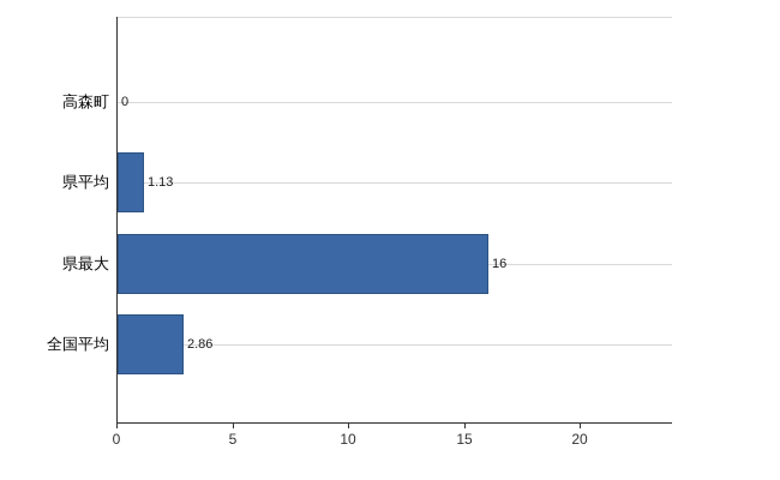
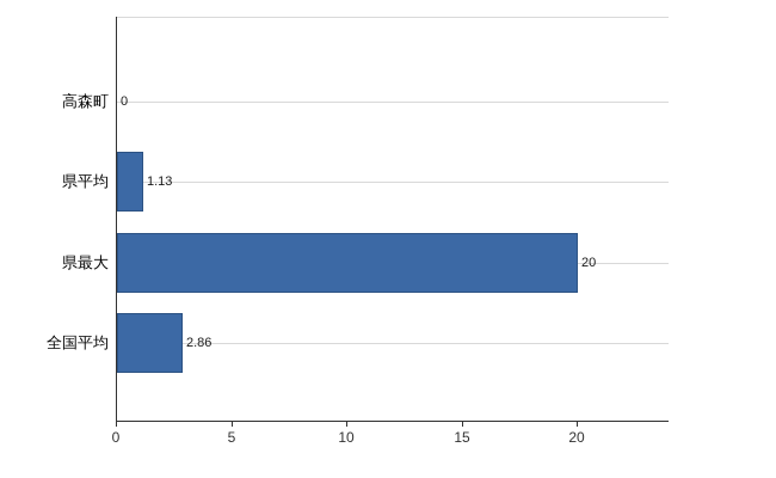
県最大: 16 -> 20
